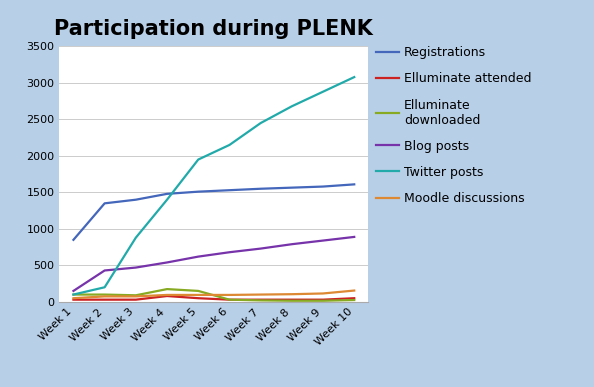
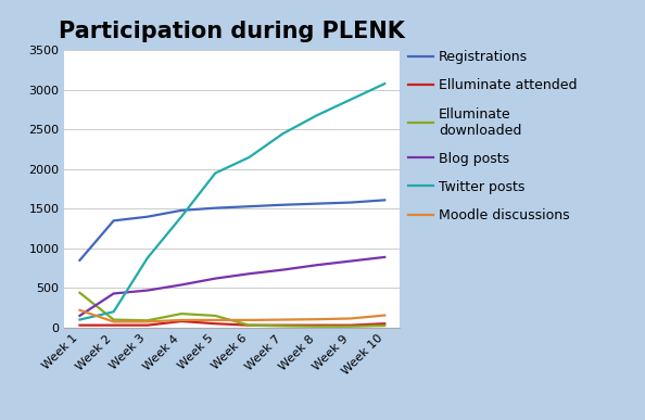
Elluminate downloaded/Week 1: 100 -> 440
Moodle discussions/Week 1: 50 -> 220
